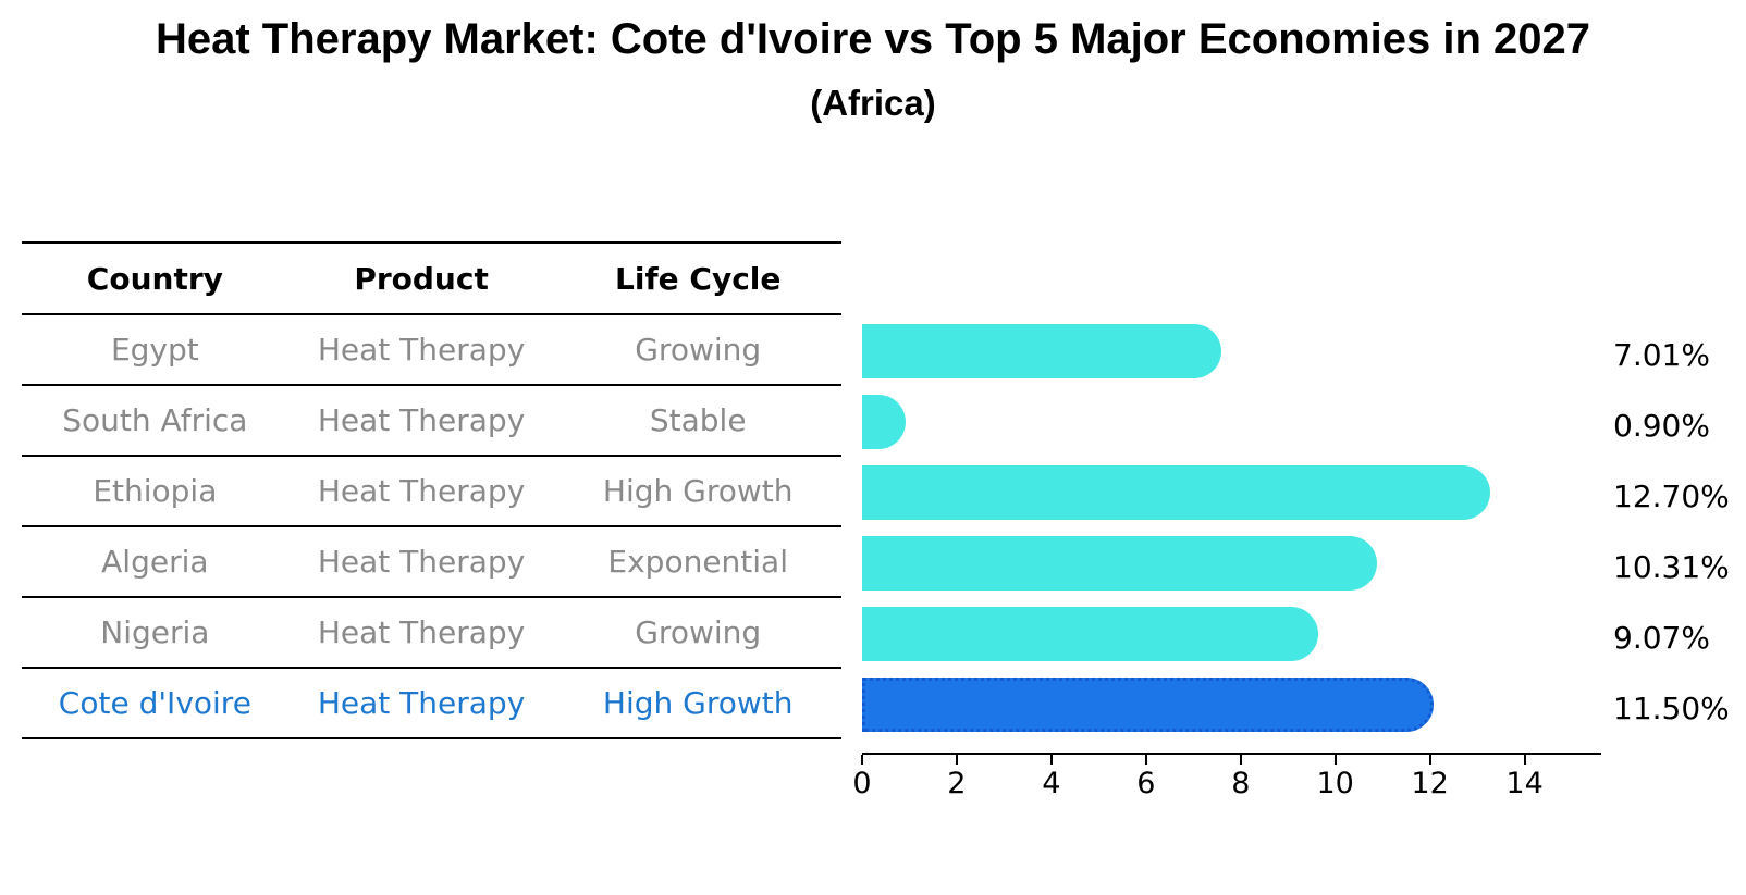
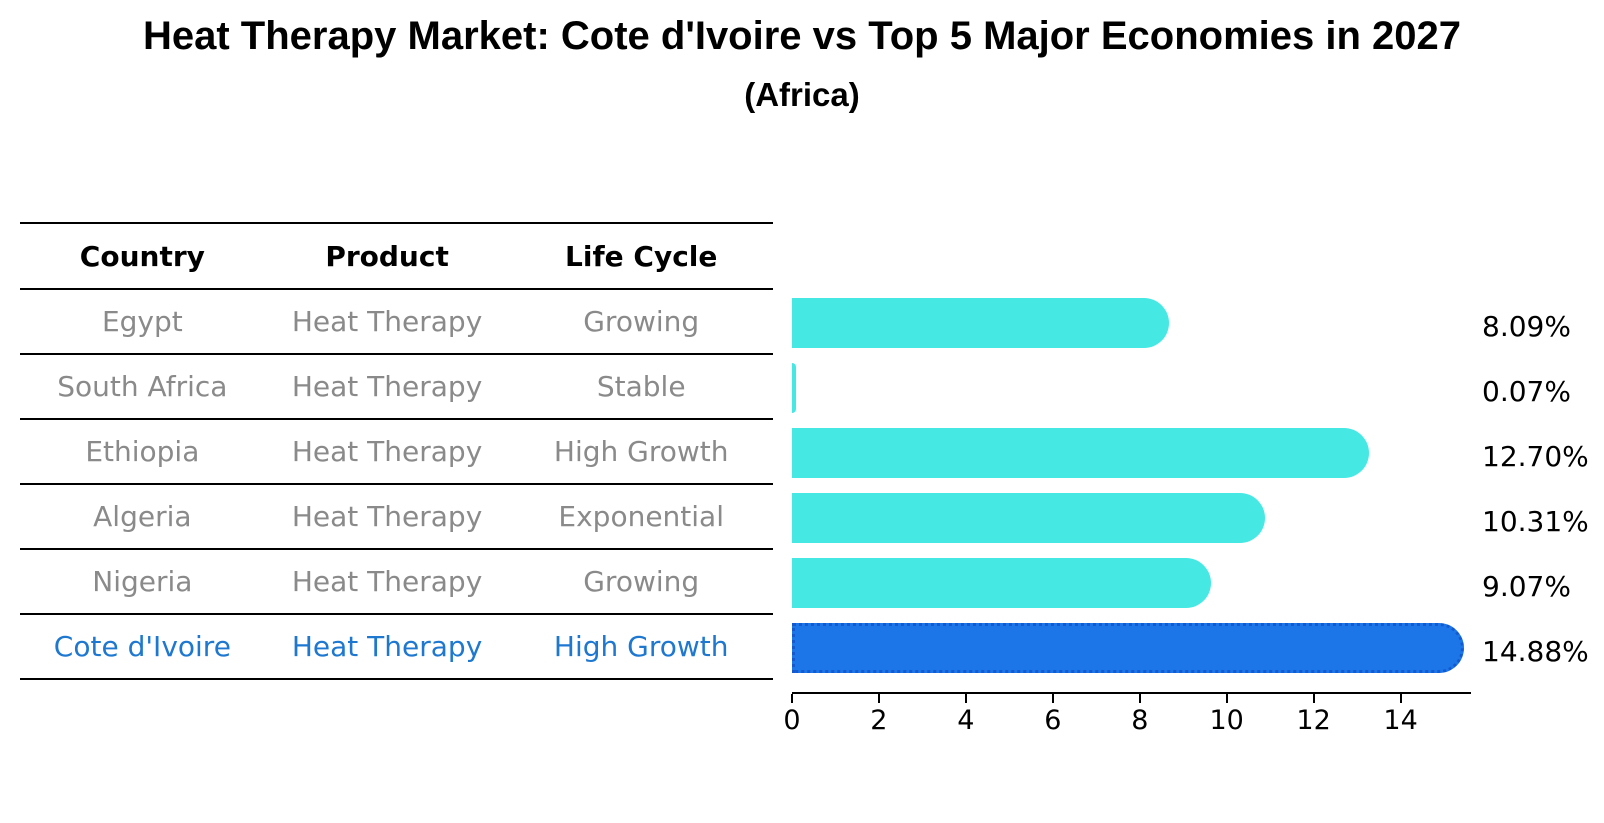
Egypt: 7.01% -> 8.09%
South Africa: 0.90% -> 0.07%
Cote d'Ivoire: 11.50% -> 14.88%
